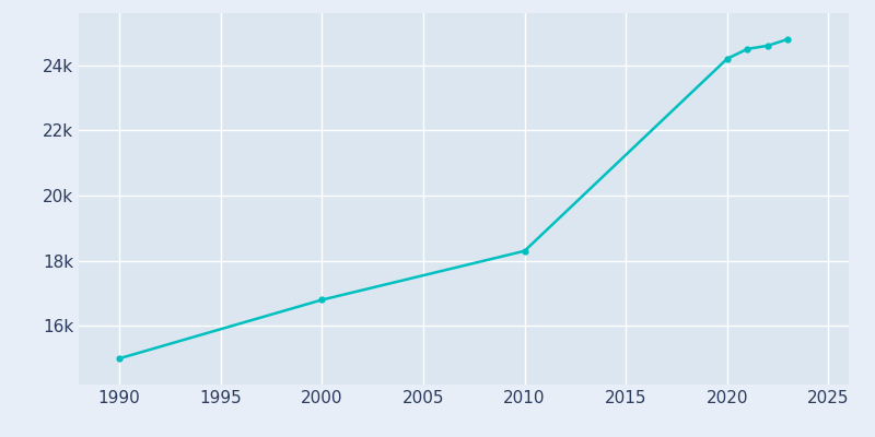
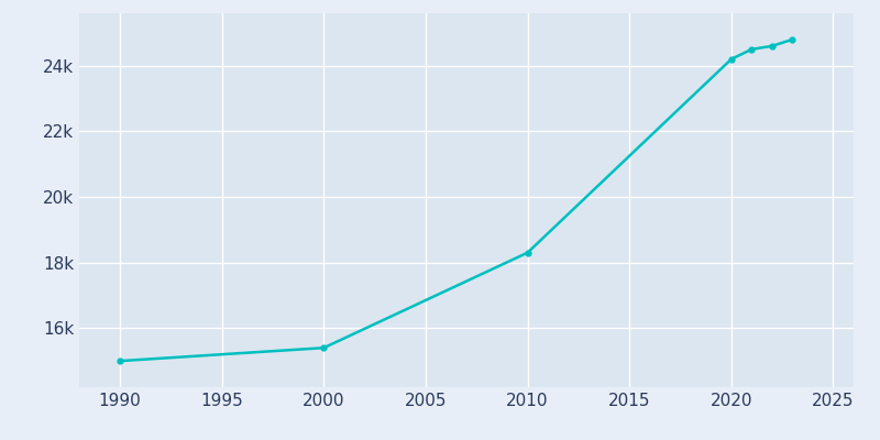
2000: 16.8k -> 15.4k
